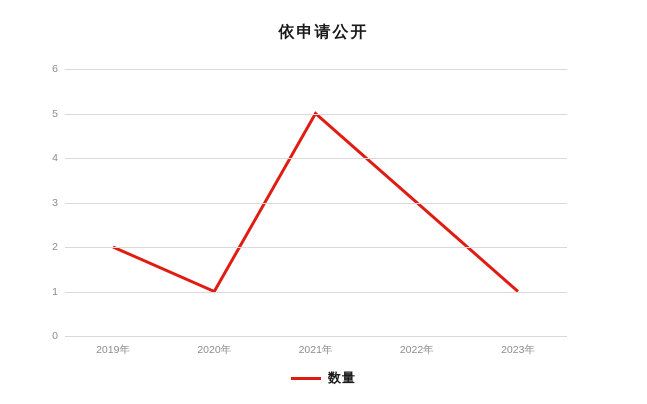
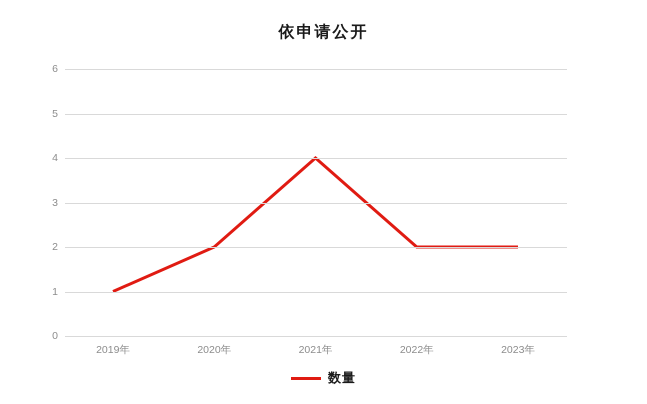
2019年: 2 -> 1
2020年: 1 -> 2
2021年: 5 -> 4
2022年: 3 -> 2
2023年: 1 -> 2
